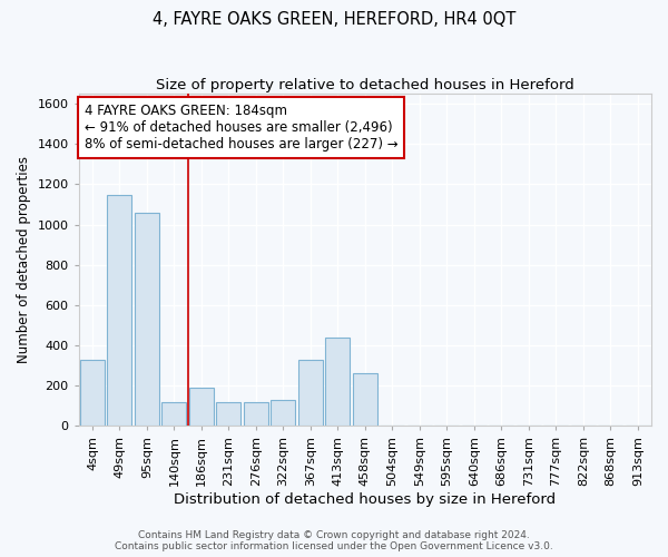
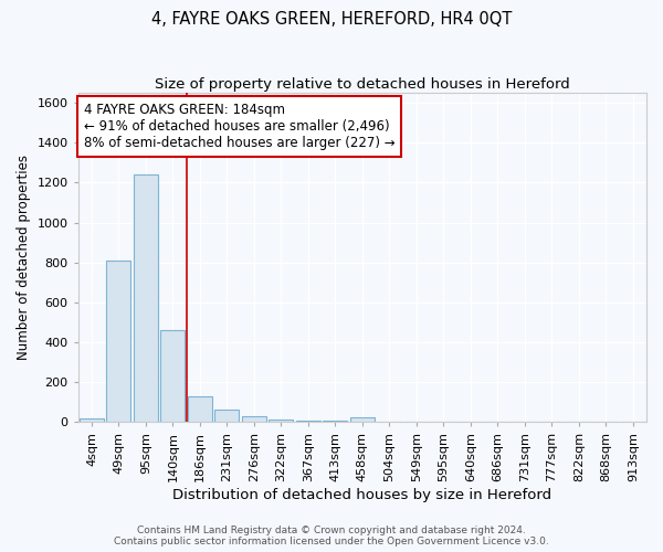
4sqm: 330 -> 20
49sqm: 1150 -> 810
95sqm: 1060 -> 1240
140sqm: 120 -> 460
186sqm: 190 -> 130
231sqm: 120 -> 60
276sqm: 120 -> 30
322sqm: 130 -> 20
367sqm: 330 -> 0
413sqm: 440 -> 0
458sqm: 260 -> 20
